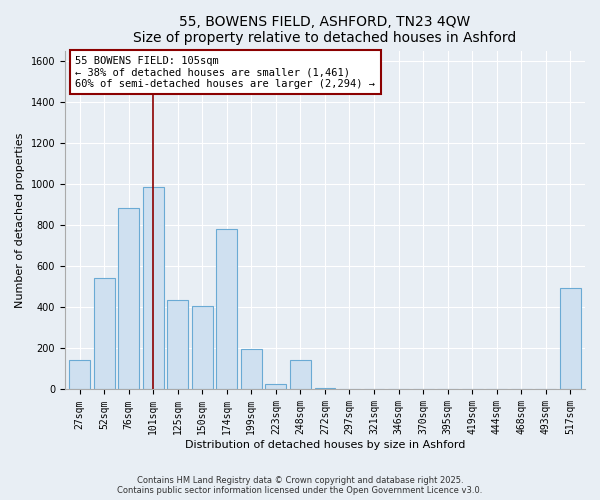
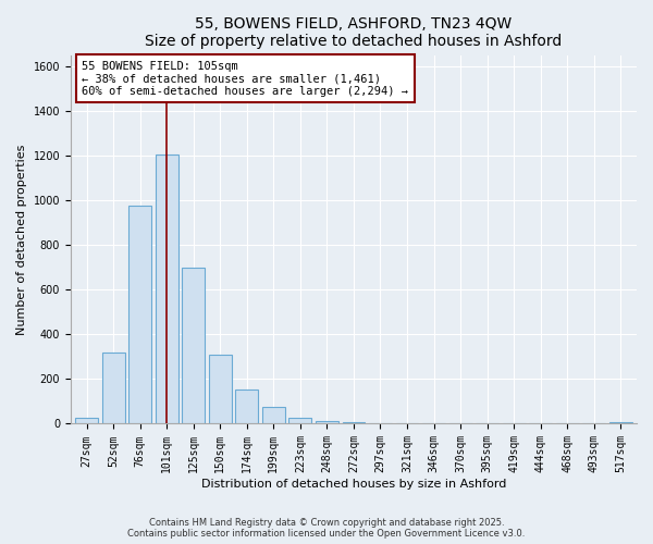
27sqm: 145 -> 25
52sqm: 545 -> 320
76sqm: 885 -> 975
101sqm: 985 -> 1205
125sqm: 435 -> 700
150sqm: 405 -> 310
174sqm: 780 -> 155
199sqm: 195 -> 75
248sqm: 145 -> 10
517sqm: 495 -> 5
